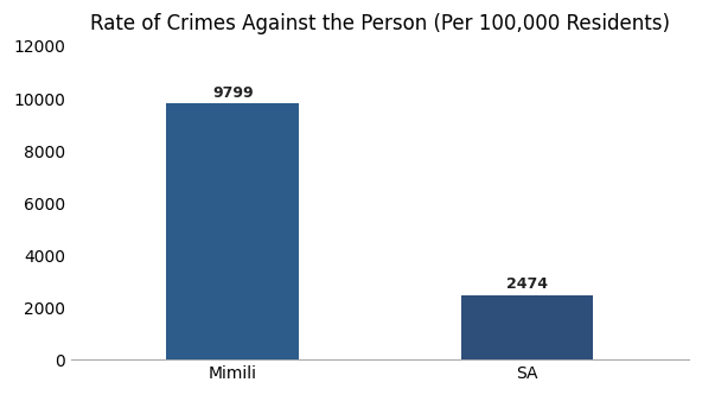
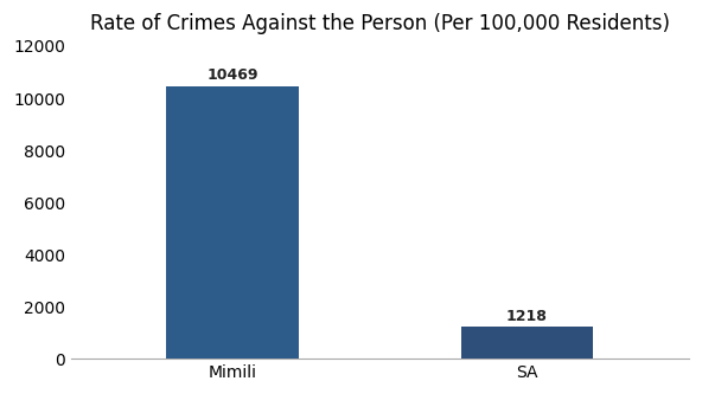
Mimili: 9799 -> 10469
SA: 2474 -> 1218
